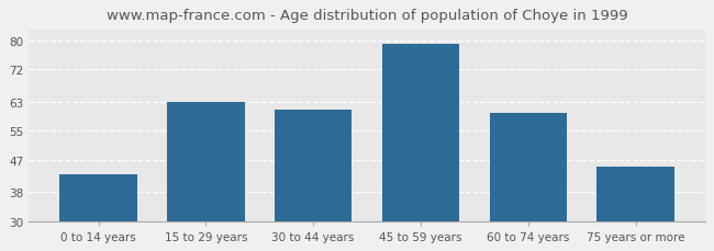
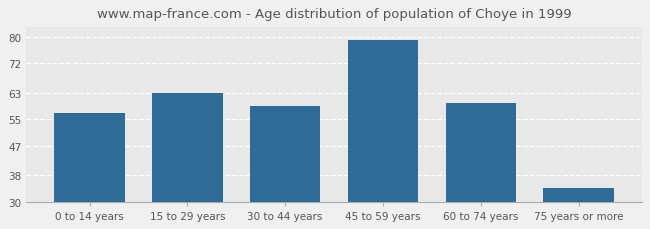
0 to 14 years: 43 -> 57
30 to 44 years: 61 -> 59
75 years or more: 45 -> 34
